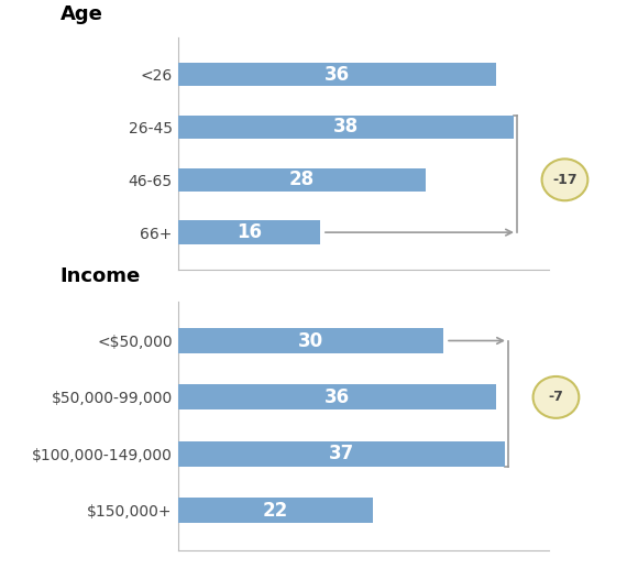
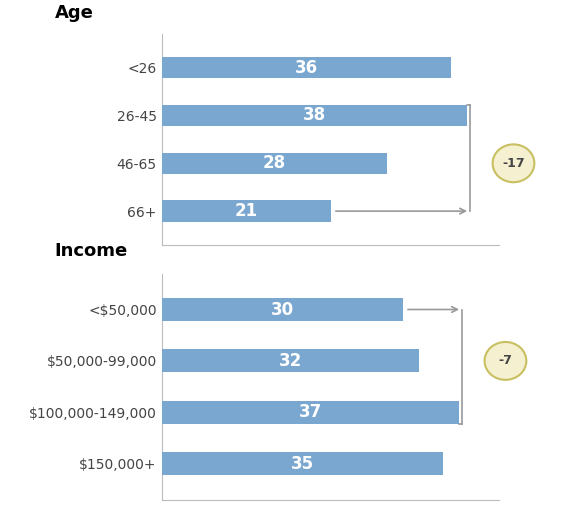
66+: 16 -> 21
$50,000-99,000: 36 -> 32
$150,000+: 22 -> 35
